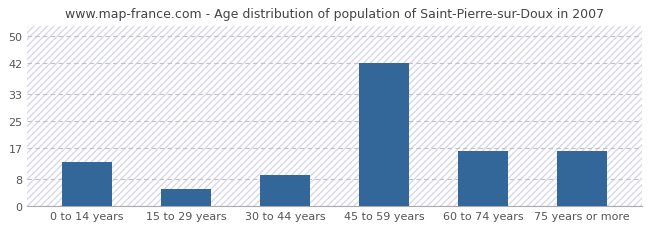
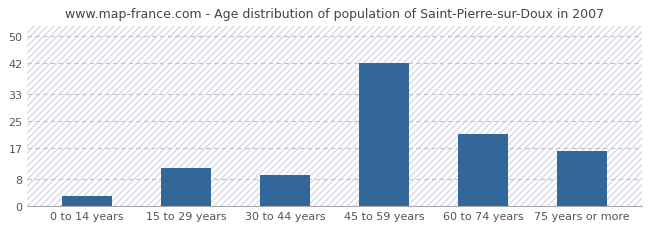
0 to 14 years: 13 -> 3
15 to 29 years: 5 -> 11
60 to 74 years: 16 -> 21
